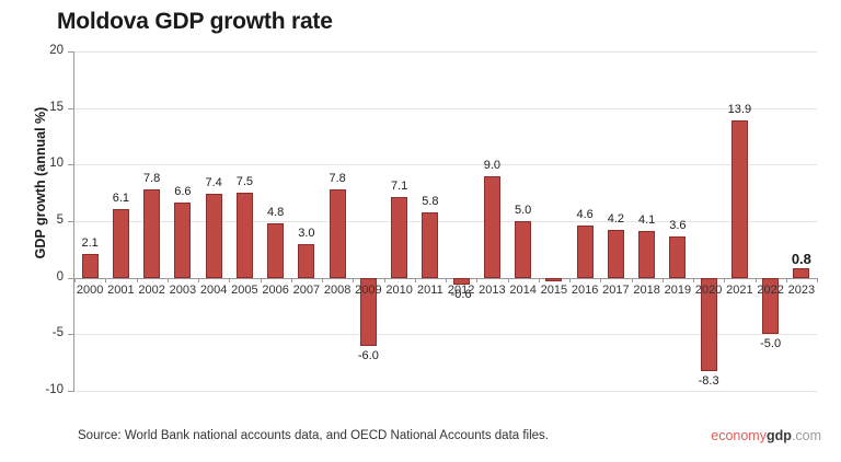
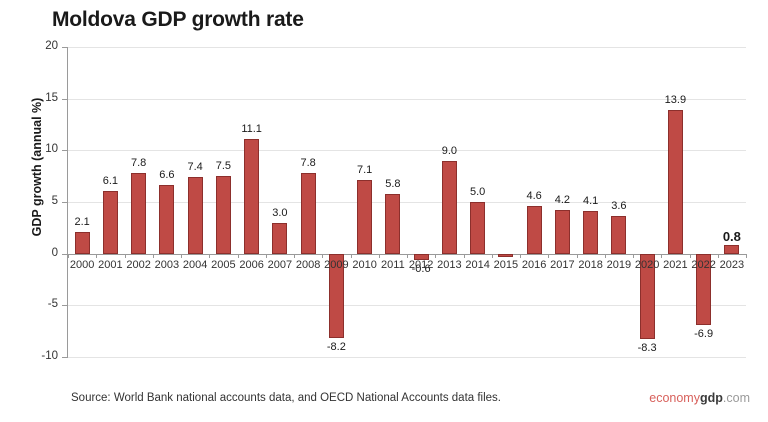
2006: 4.8 -> 11.1
2009: -6.0 -> -8.2
2022: -5.0 -> -6.9
